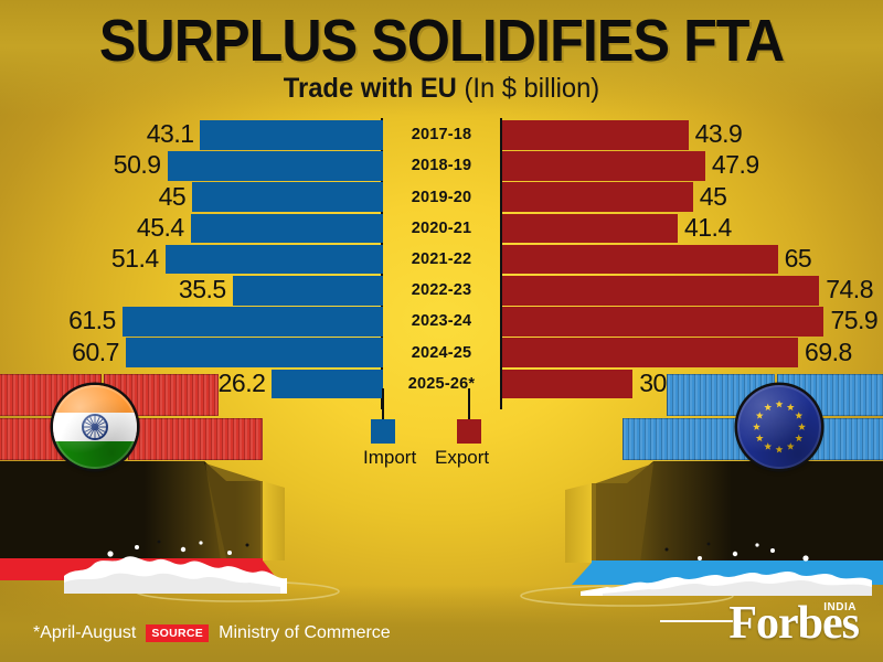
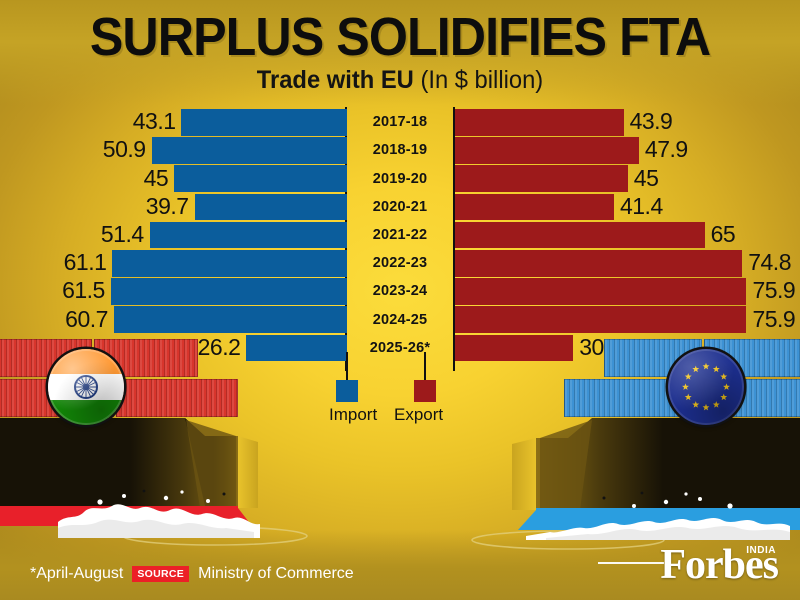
Import/2020-21: 45.4 -> 39.7
Import/2022-23: 35.5 -> 61.1
Export/2024-25: 69.8 -> 75.9
